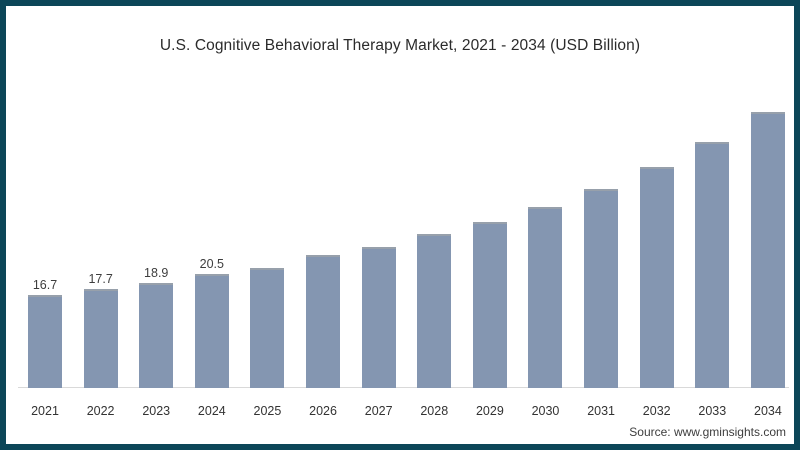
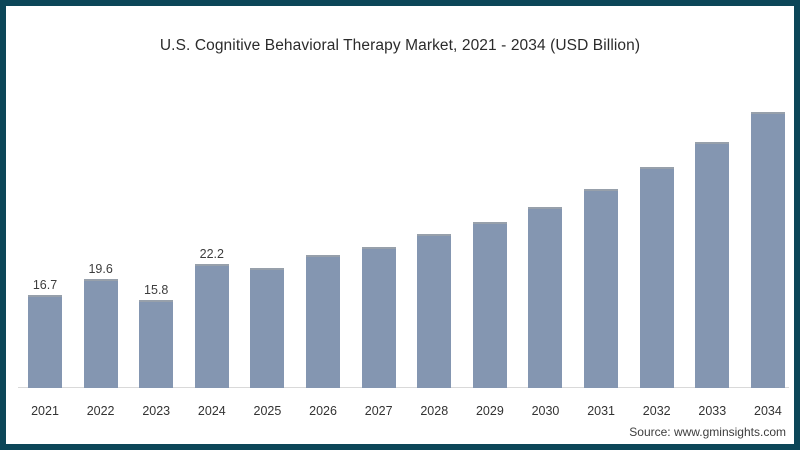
2022: 17.7 -> 19.6
2023: 18.9 -> 15.8
2024: 20.5 -> 22.2
